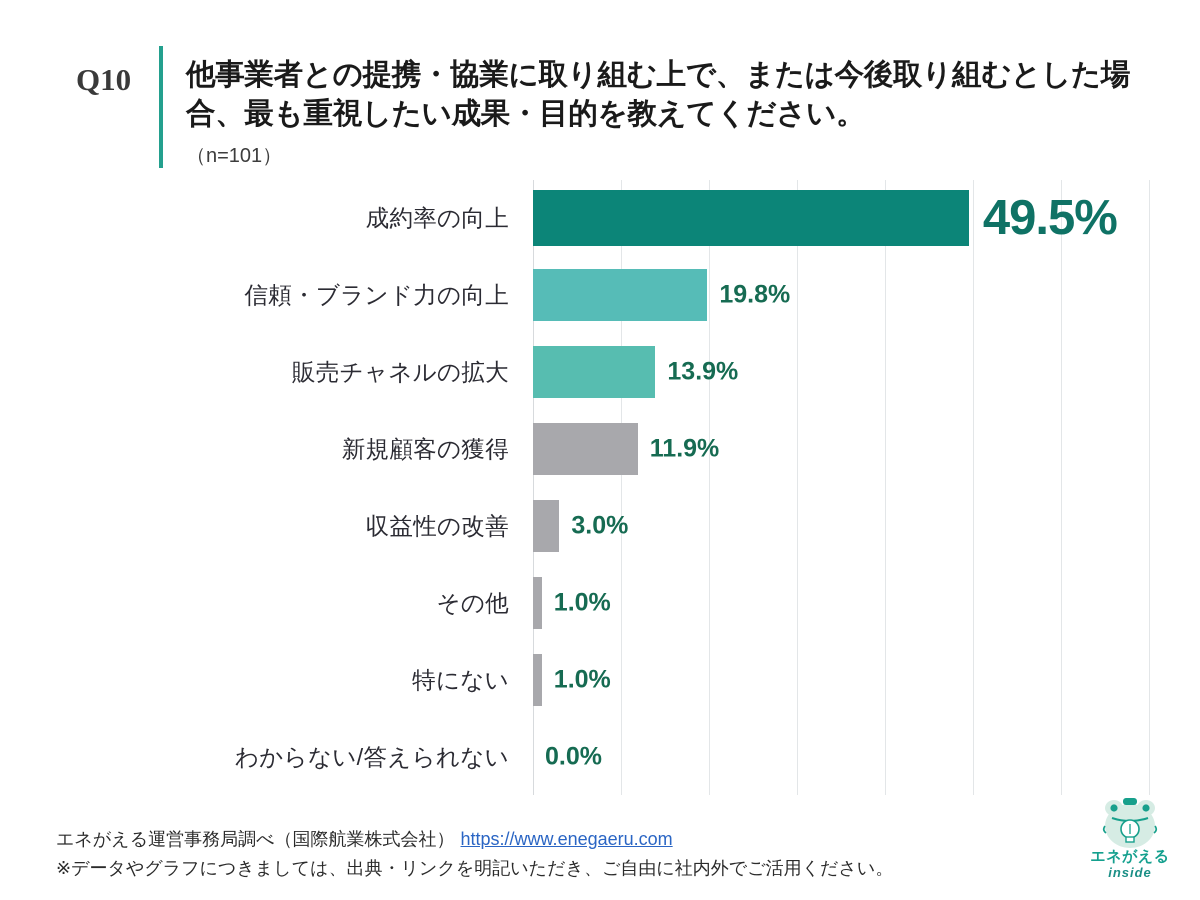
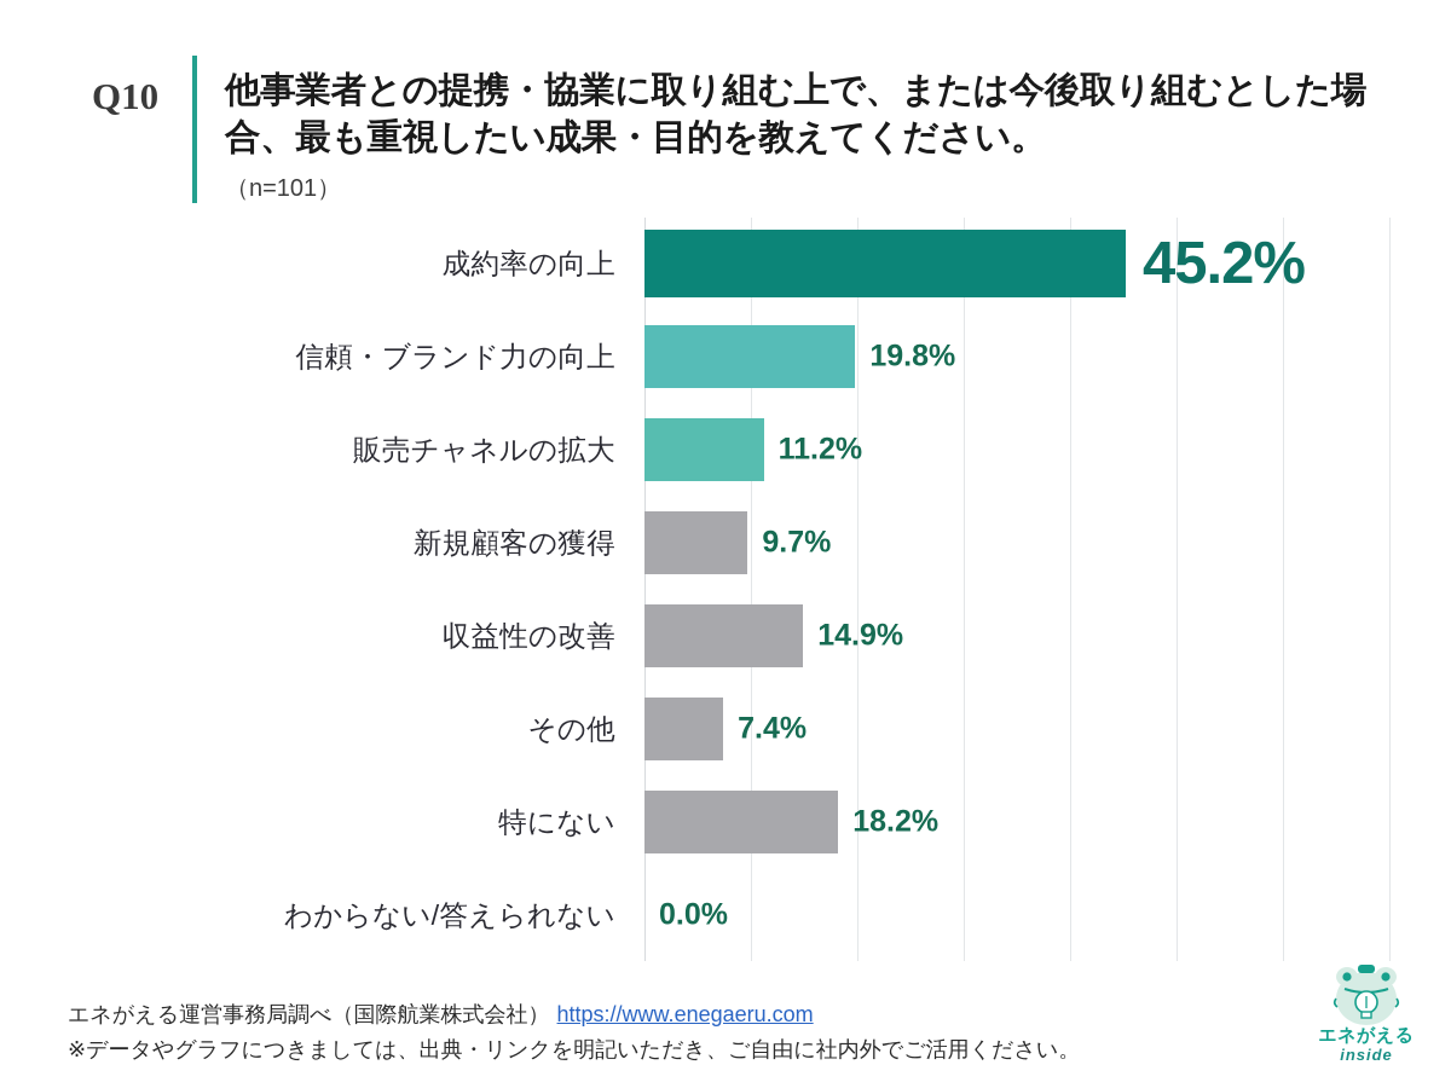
成約率の向上: 49.5% -> 45.2%
販売チャネルの拡大: 13.9% -> 11.2%
新規顧客の獲得: 11.9% -> 9.7%
収益性の改善: 3.0% -> 14.9%
その他: 1.0% -> 7.4%
特にない: 1.0% -> 18.2%
